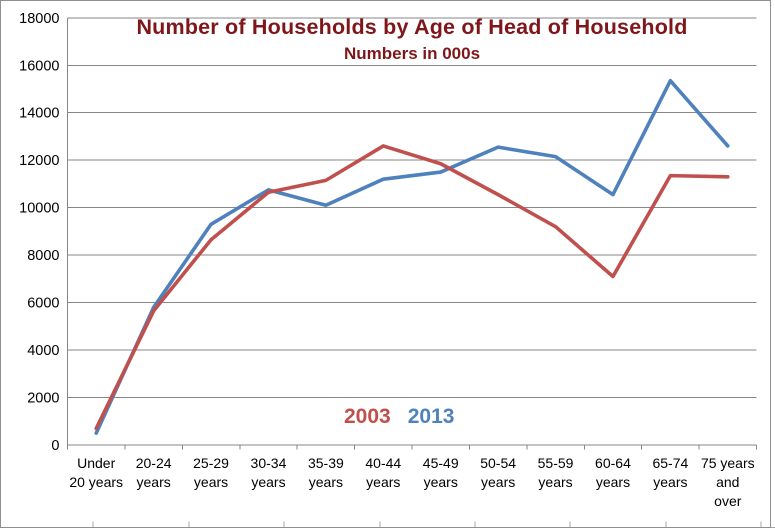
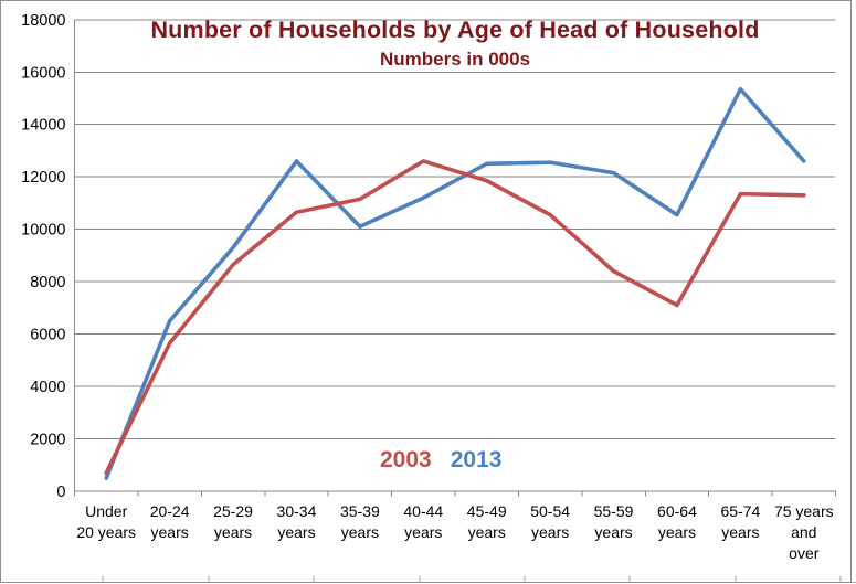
2013/20-24 years: 5800 -> 6500
2013/30-34 years: 10800 -> 12600
2013/45-49 years: 11500 -> 12500
2003/55-59 years: 9200 -> 8400
